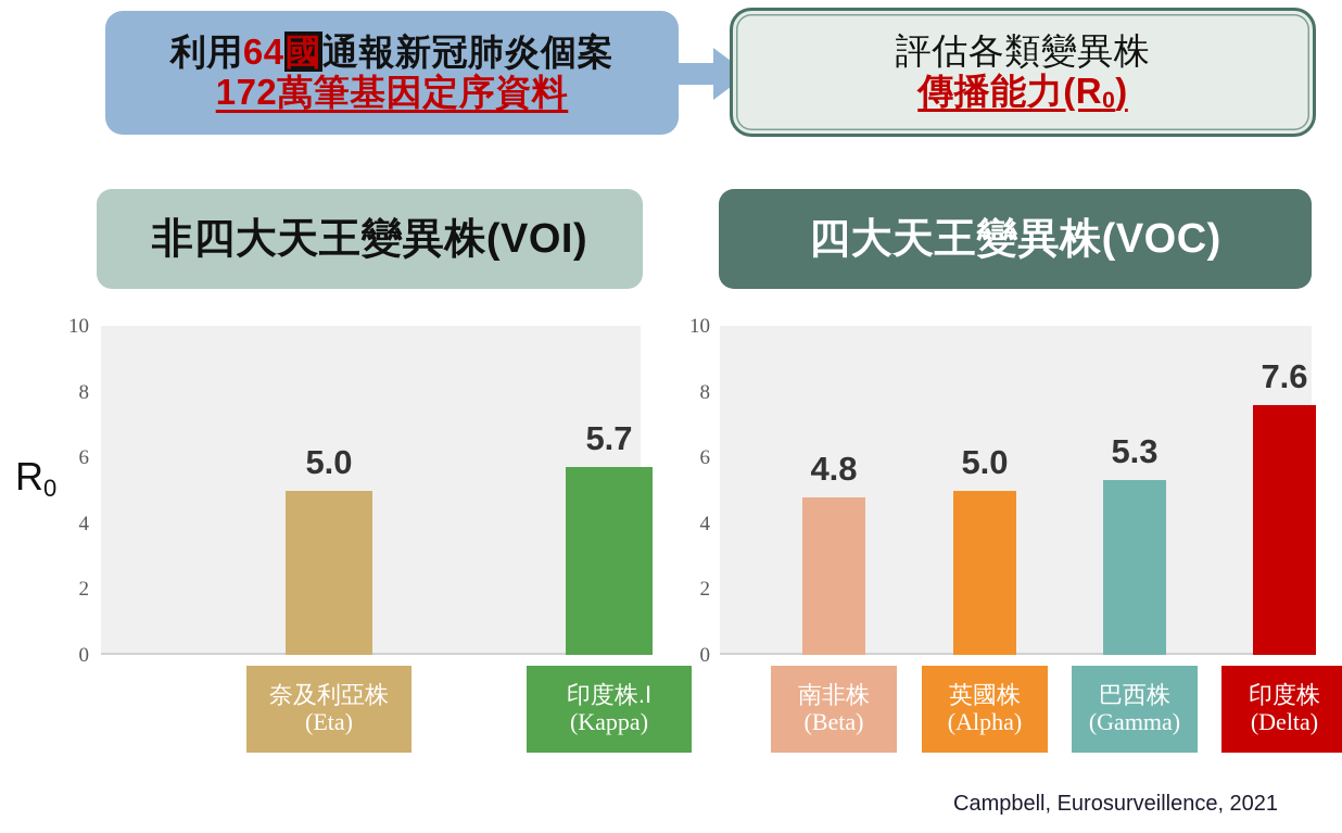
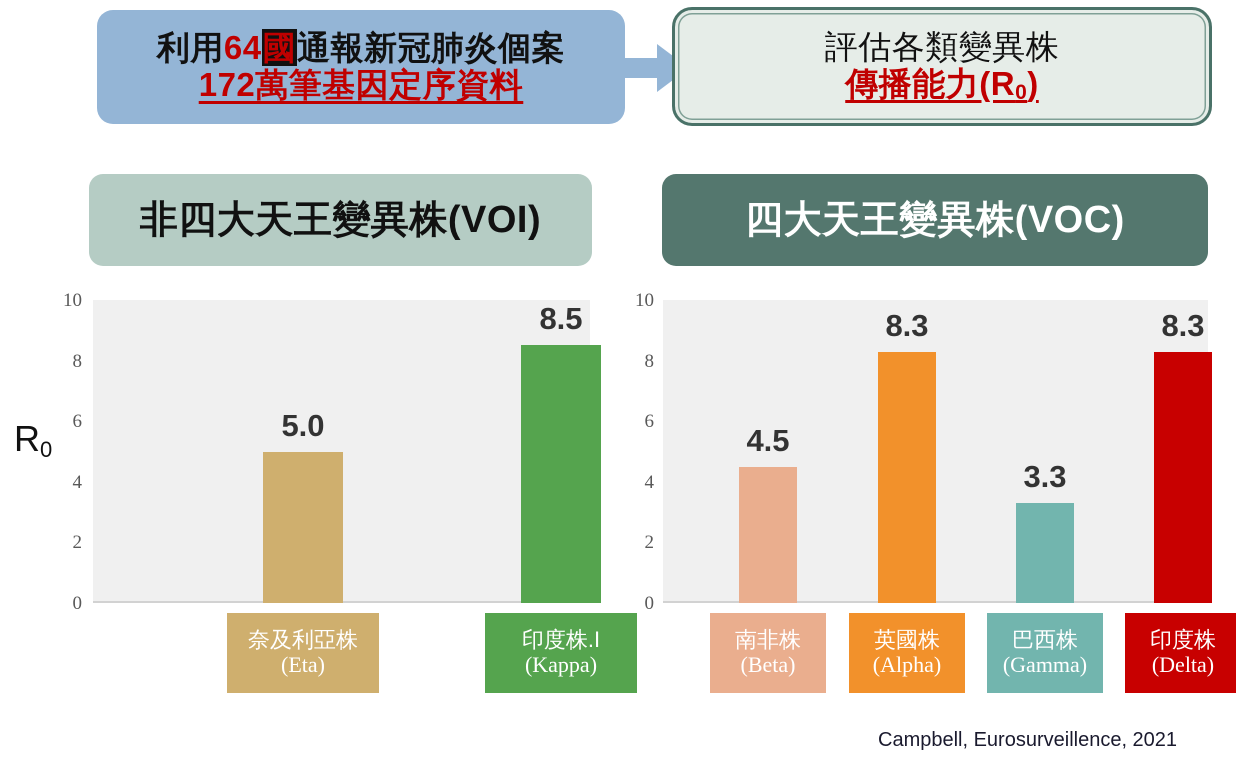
非四大天王變異株(VOI)/印度株.I (Kappa): 5.7 -> 8.5
四大天王變異株(VOC)/南非株 (Beta): 4.8 -> 4.5
四大天王變異株(VOC)/英國株 (Alpha): 5.0 -> 8.3
四大天王變異株(VOC)/巴西株 (Gamma): 5.3 -> 3.3
四大天王變異株(VOC)/印度株 (Delta): 7.6 -> 8.3
